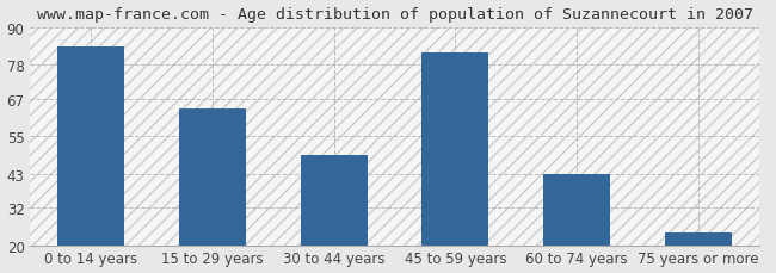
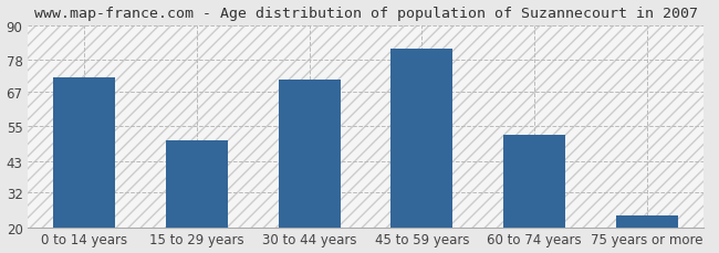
0 to 14 years: 84 -> 72
15 to 29 years: 64 -> 50
30 to 44 years: 49 -> 71
60 to 74 years: 43 -> 52
